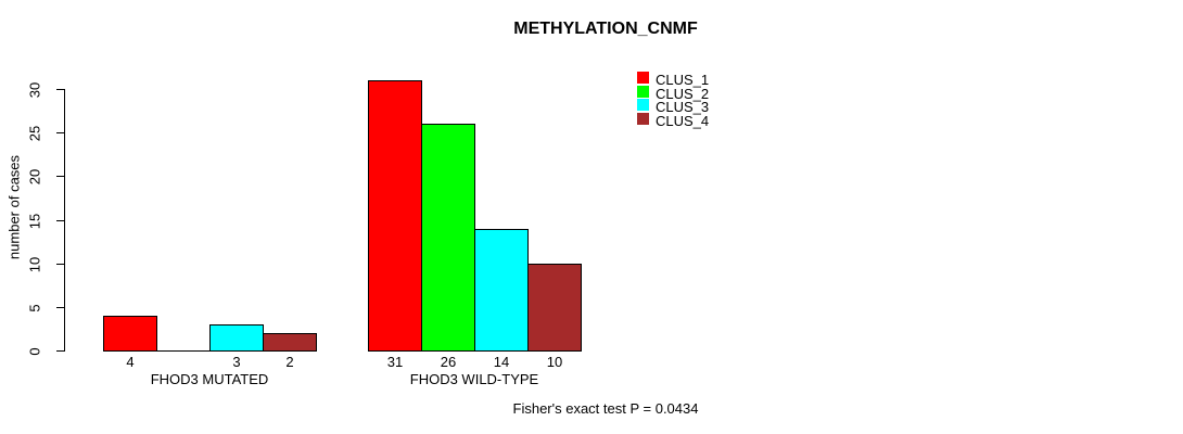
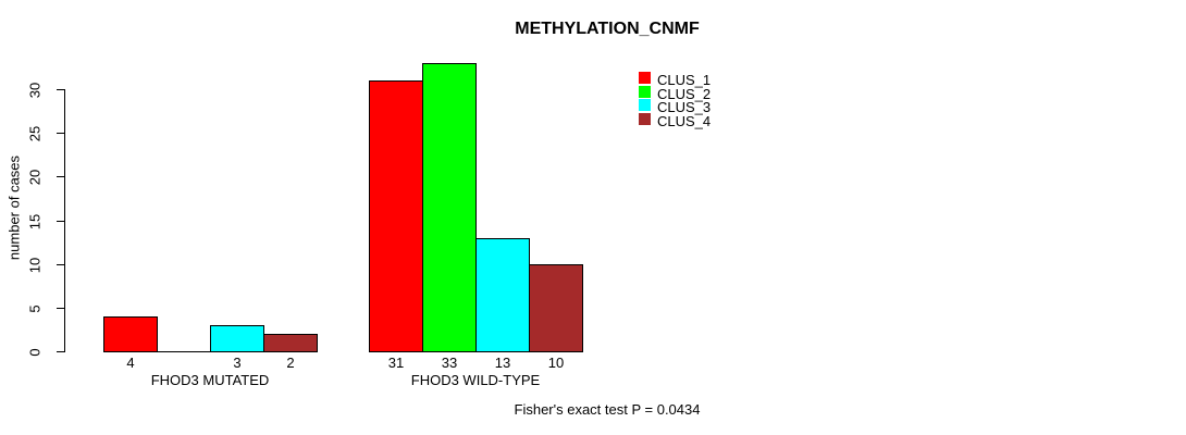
CLUS_2/FHOD3 WILD-TYPE: 26 -> 33
CLUS_3/FHOD3 WILD-TYPE: 14 -> 13
